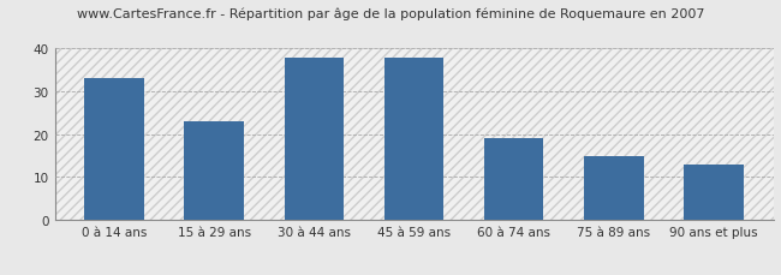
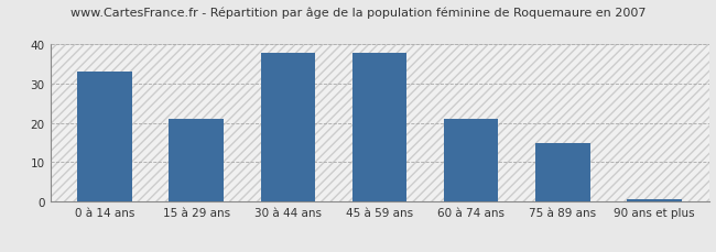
15 à 29 ans: 23.0 -> 21.0
60 à 74 ans: 19.0 -> 21.0
90 ans et plus: 13.0 -> 0.5
